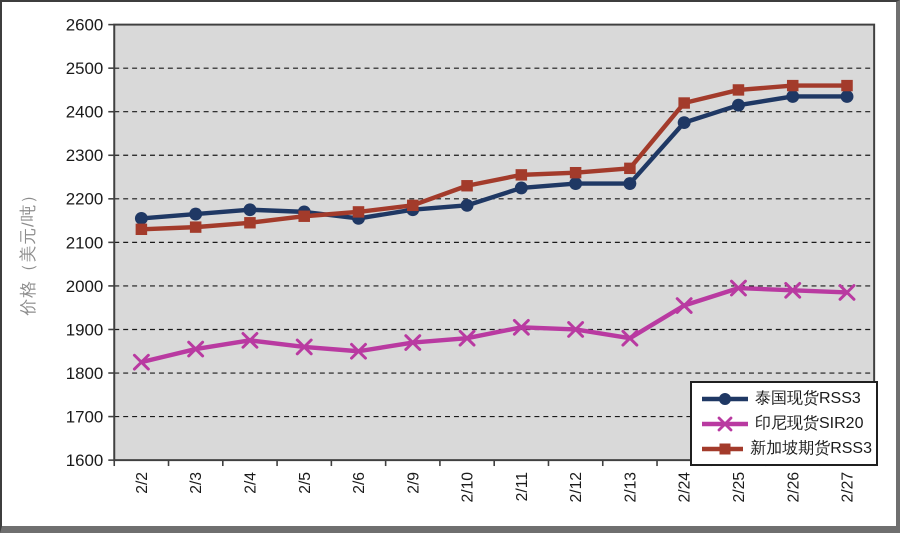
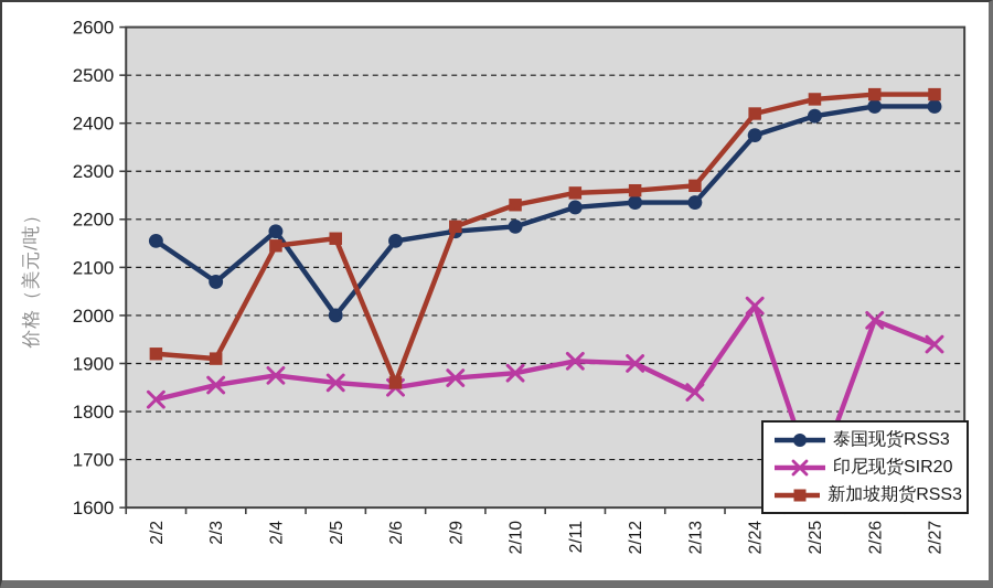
新加坡期货RSS3/2/2: 2130 -> 1920
泰国现货RSS3/2/3: 2160 -> 2070
新加坡期货RSS3/2/3: 2140 -> 1910
泰国现货RSS3/2/5: 2170 -> 2000
新加坡期货RSS3/2/6: 2170 -> 1860
印尼现货SIR20/2/13: 1880 -> 1840
印尼现货SIR20/2/24: 1960 -> 2020
印尼现货SIR20/2/25: 2000 -> 1650
印尼现货SIR20/2/27: 1980 -> 1940
